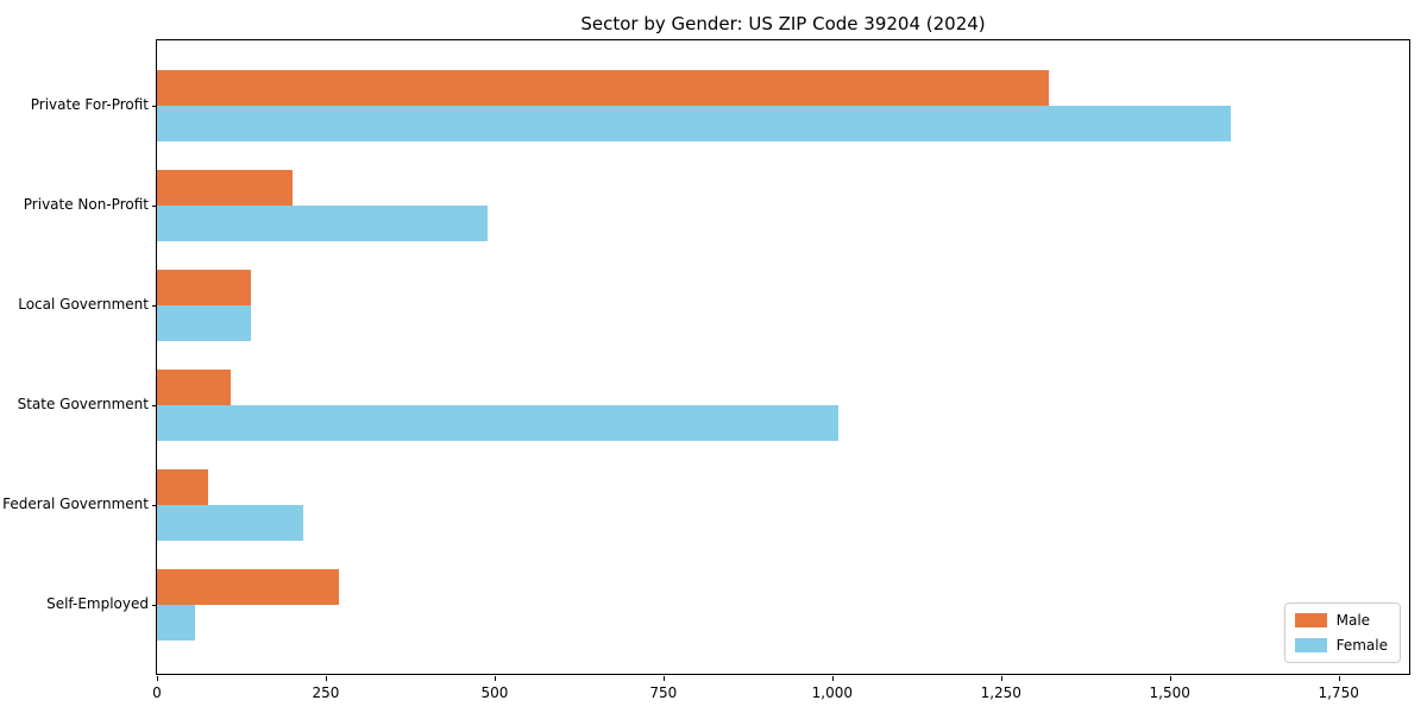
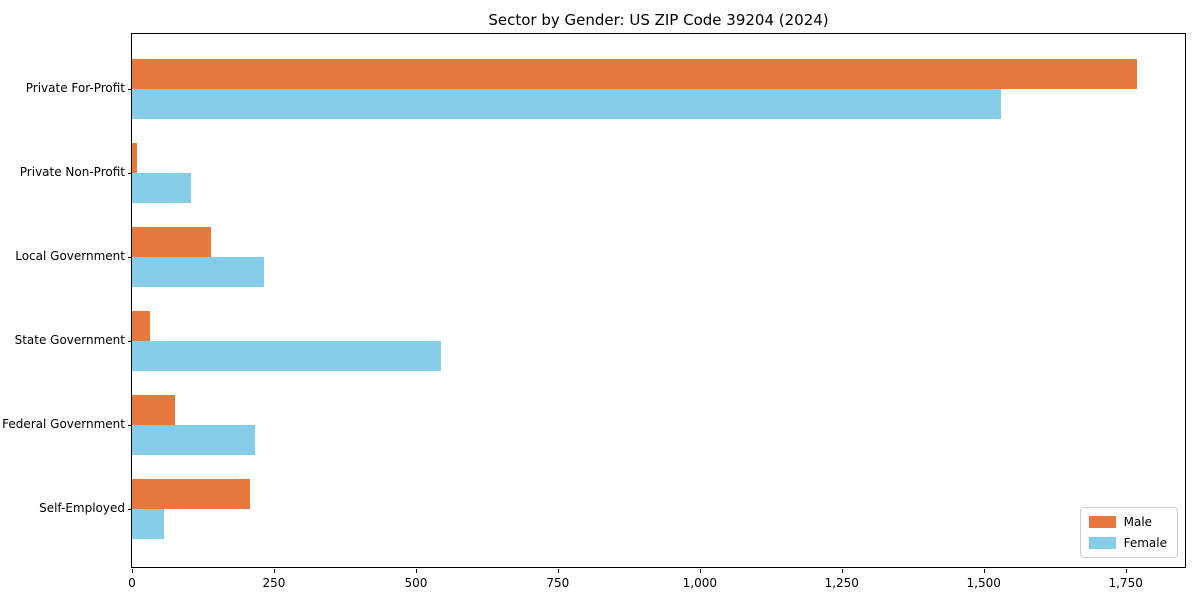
Male/Private For-Profit: 1320 -> 1770
Female/Private For-Profit: 1590 -> 1530
Male/Private Non-Profit: 200 -> 10
Female/Private Non-Profit: 490 -> 100
Female/Local Government: 140 -> 230
Male/State Government: 110 -> 30
Female/State Government: 1010 -> 540
Male/Self-Employed: 270 -> 210
